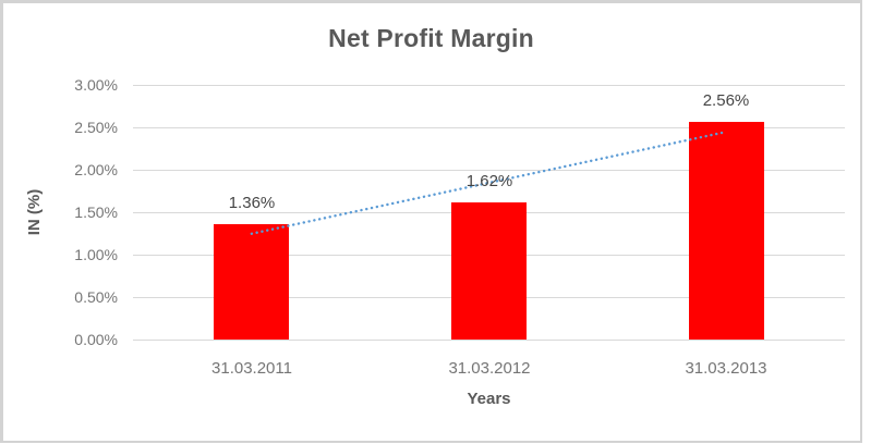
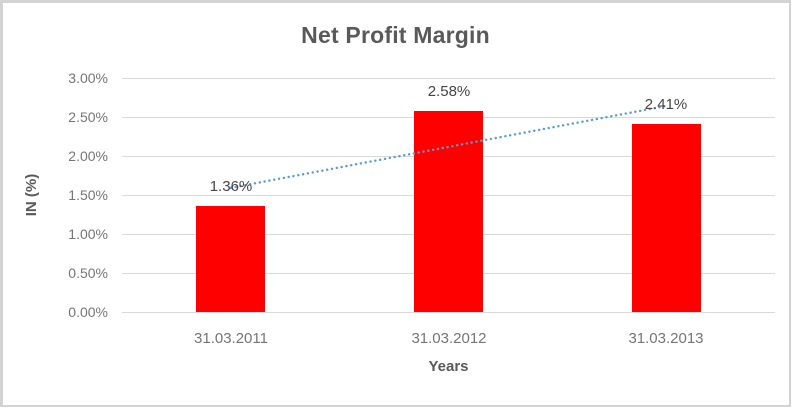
31.03.2012: 1.62% -> 2.58%
31.03.2013: 2.56% -> 2.41%
